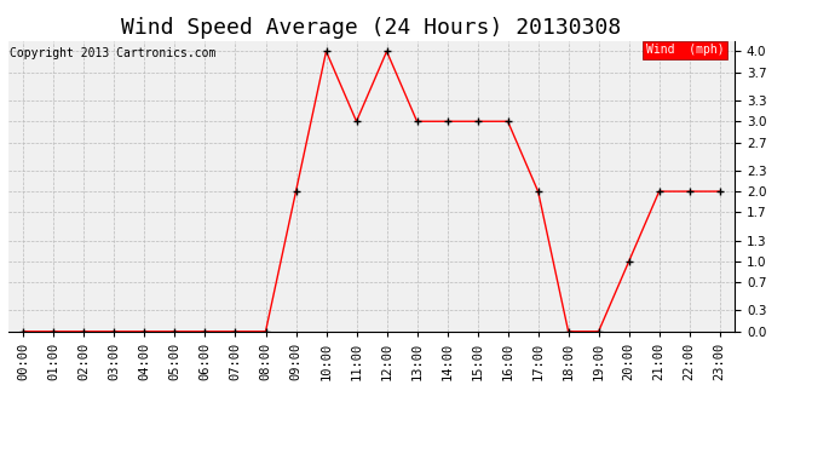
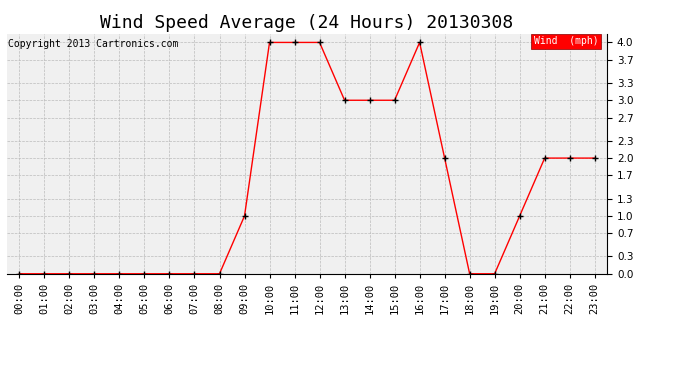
09:00: 2 -> 1
11:00: 3 -> 4
16:00: 3 -> 4
